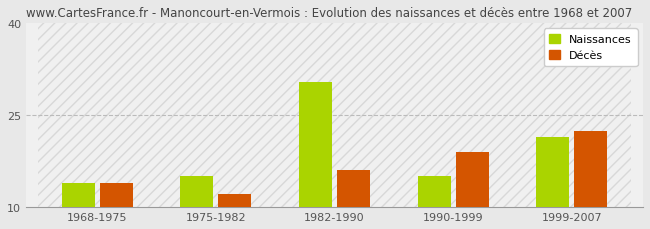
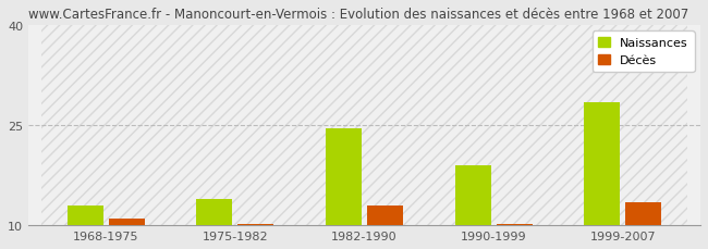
Naissances/1968-1975: 14.0 -> 13.0
Décès/1968-1975: 14.0 -> 11.0
Naissances/1975-1982: 15.0 -> 14.0
Décès/1975-1982: 12.2 -> 10.2
Naissances/1982-1990: 30.4 -> 24.5
Décès/1982-1990: 16.0 -> 13.0
Naissances/1990-1999: 15.0 -> 19.0
Décès/1990-1999: 19.0 -> 10.2
Naissances/1999-2007: 21.4 -> 28.5
Décès/1999-2007: 22.4 -> 13.5
